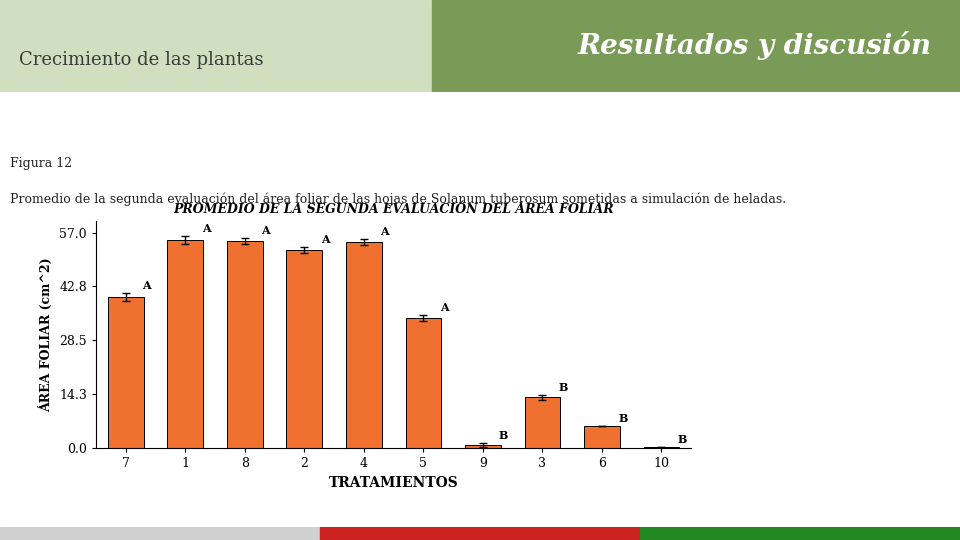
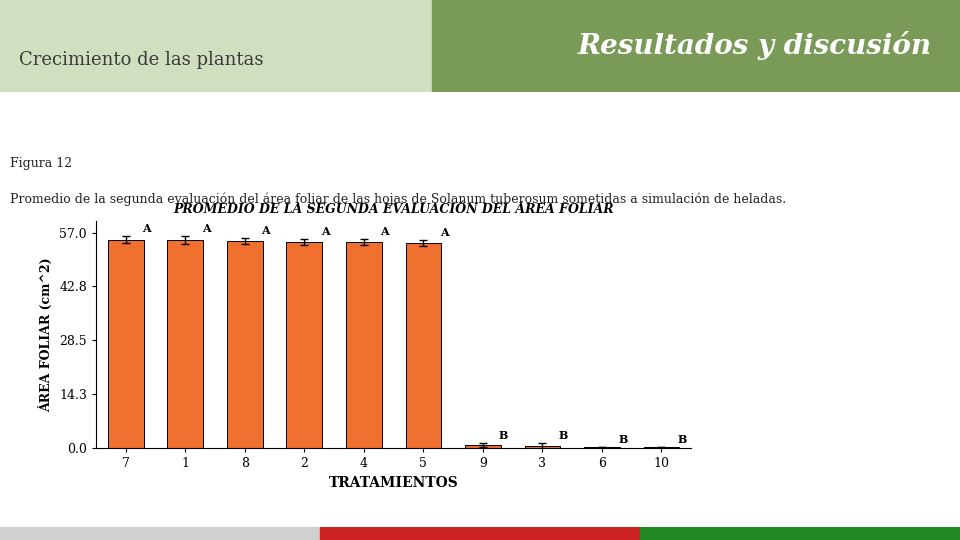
7: 40.0 -> 55.2
2: 52.5 -> 54.6
5: 34.5 -> 54.4
3: 13.5 -> 0.6
6: 6.0 -> 0.3
